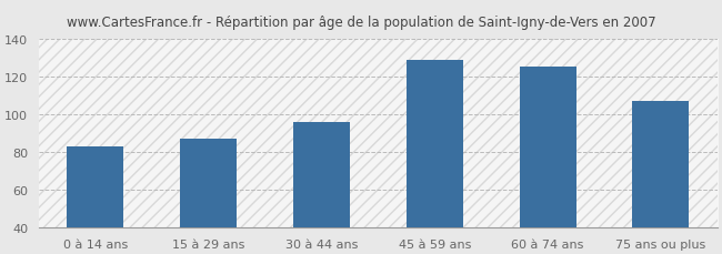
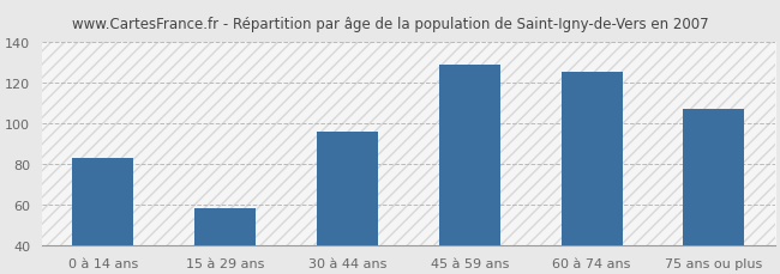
15 à 29 ans: 87 -> 58
